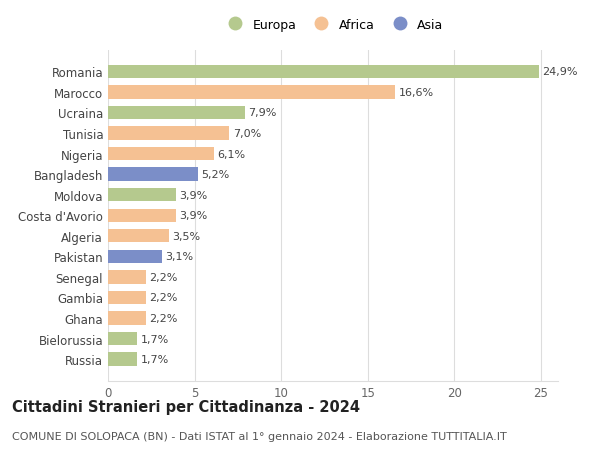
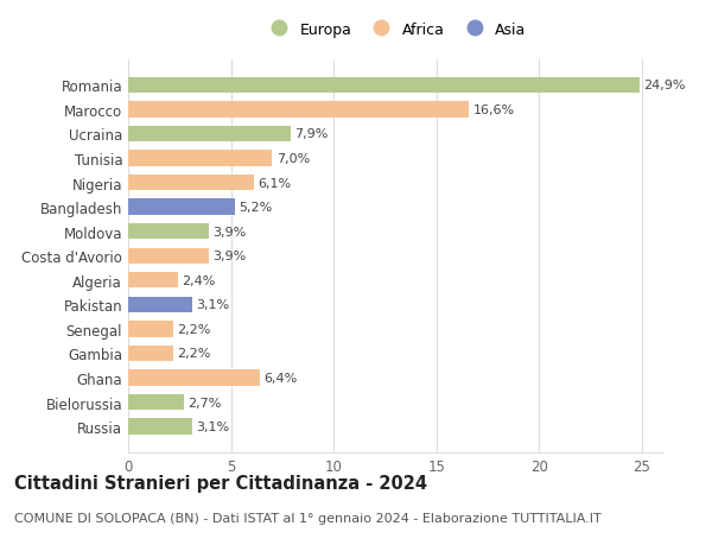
Algeria: 3,5% -> 2,4%
Ghana: 2,2% -> 6,4%
Bielorussia: 1,7% -> 2,7%
Russia: 1,7% -> 3,1%
